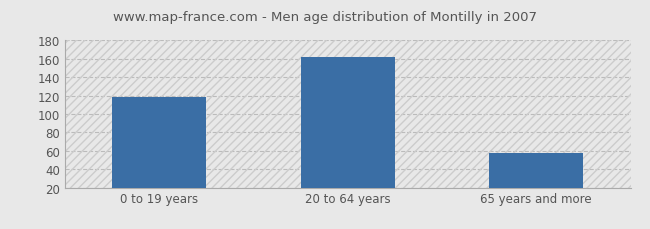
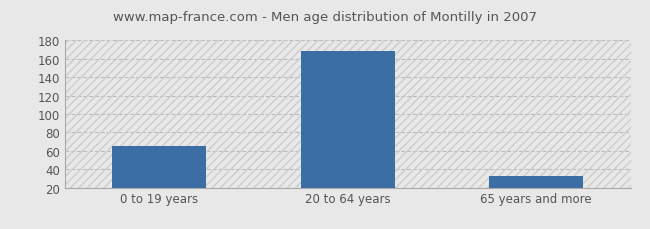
0 to 19 years: 118 -> 65
20 to 64 years: 162 -> 168
65 years and more: 58 -> 33
